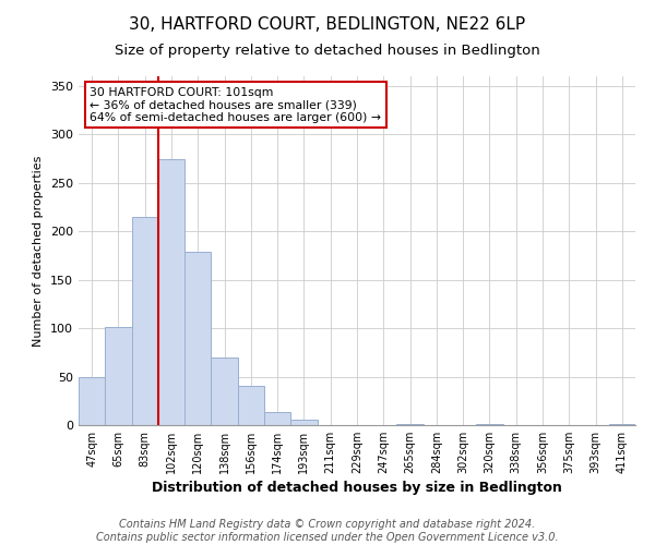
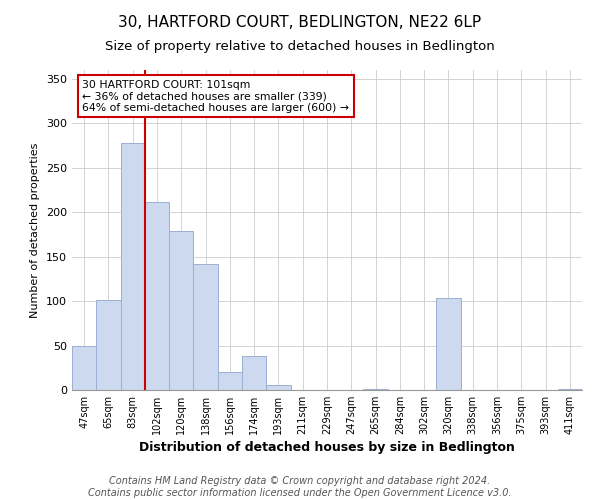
83sqm: 215 -> 278
102sqm: 274 -> 212
138sqm: 70 -> 142
156sqm: 41 -> 20
174sqm: 14 -> 38
320sqm: 1 -> 104
